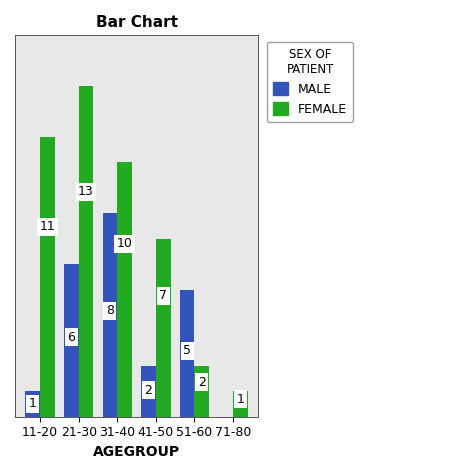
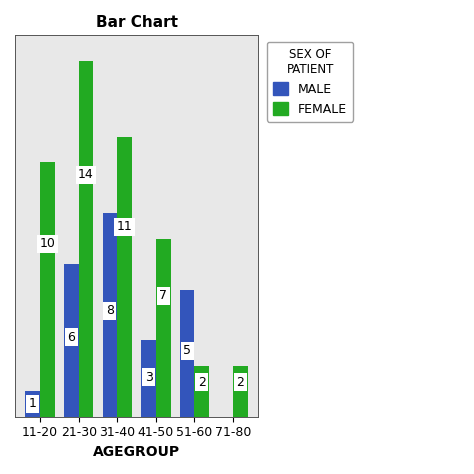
FEMALE/11-20: 11 -> 10
FEMALE/21-30: 13 -> 14
FEMALE/31-40: 10 -> 11
MALE/41-50: 2 -> 3
FEMALE/71-80: 1 -> 2
